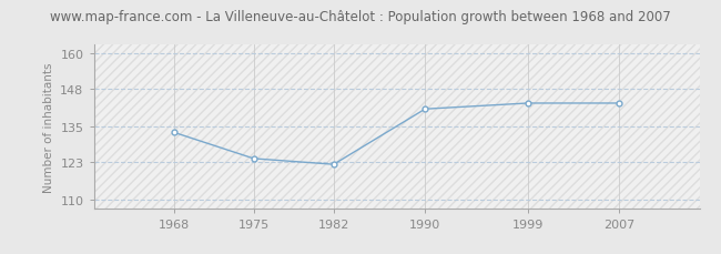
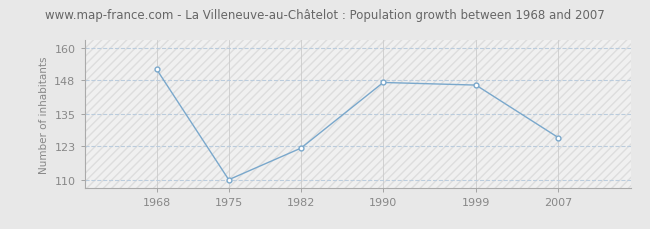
1968: 133 -> 152
1975: 124 -> 110
1990: 141 -> 147
1999: 143 -> 146
2007: 143 -> 126
